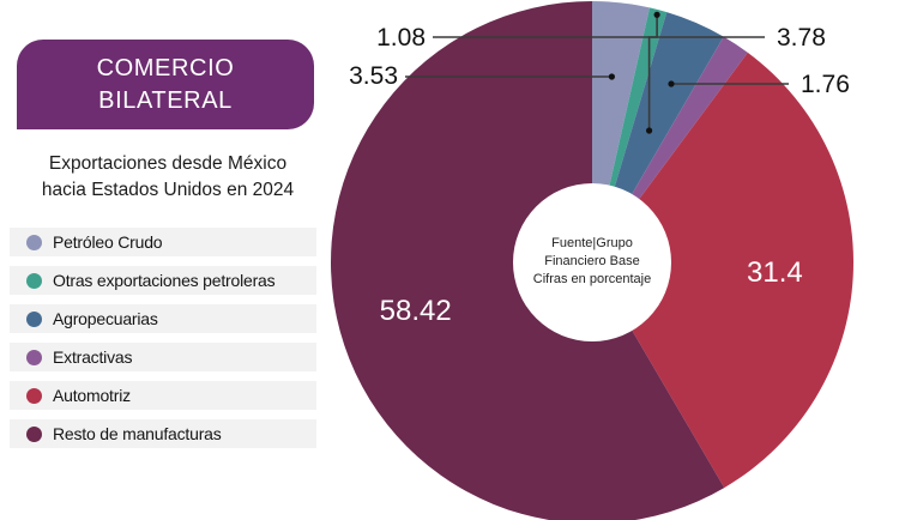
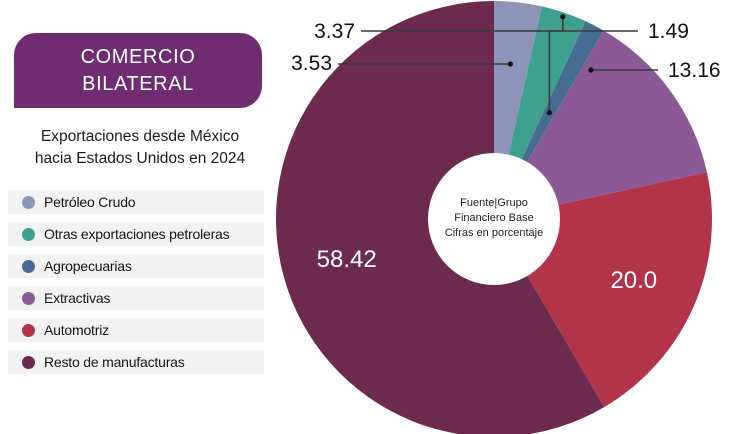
Otras exportaciones petroleras: 1.08 -> 3.37
Agropecuarias: 3.78 -> 1.49
Extractivas: 1.76 -> 13.16
Automotriz: 31.4 -> 20.0
